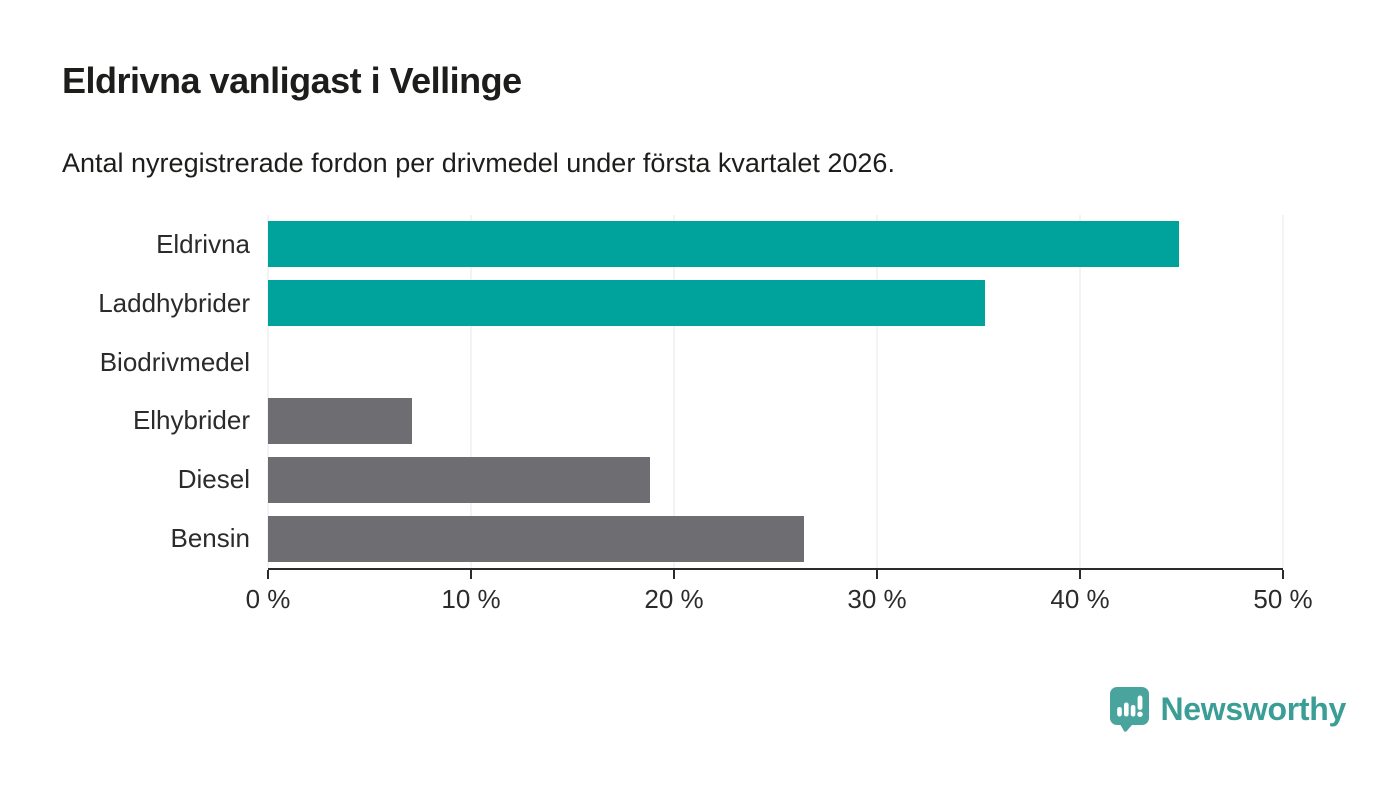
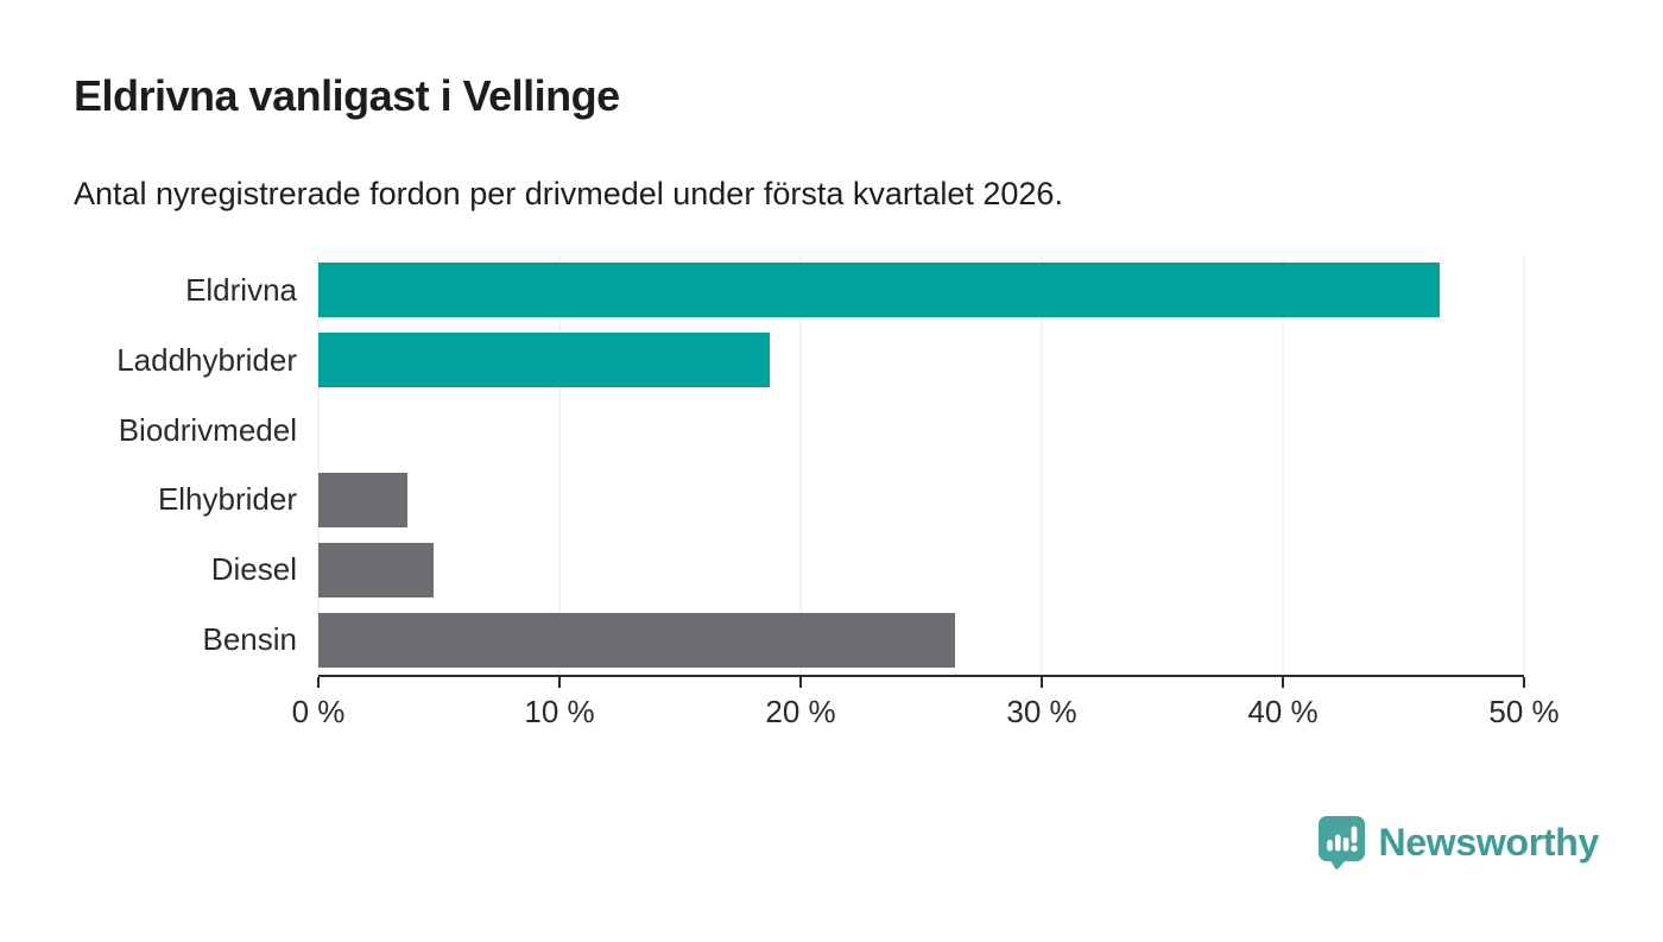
Eldrivna: 44.9% -> 46.5%
Laddhybrider: 35.3% -> 18.7%
Elhybrider: 7.1% -> 3.7%
Diesel: 18.8% -> 4.8%
